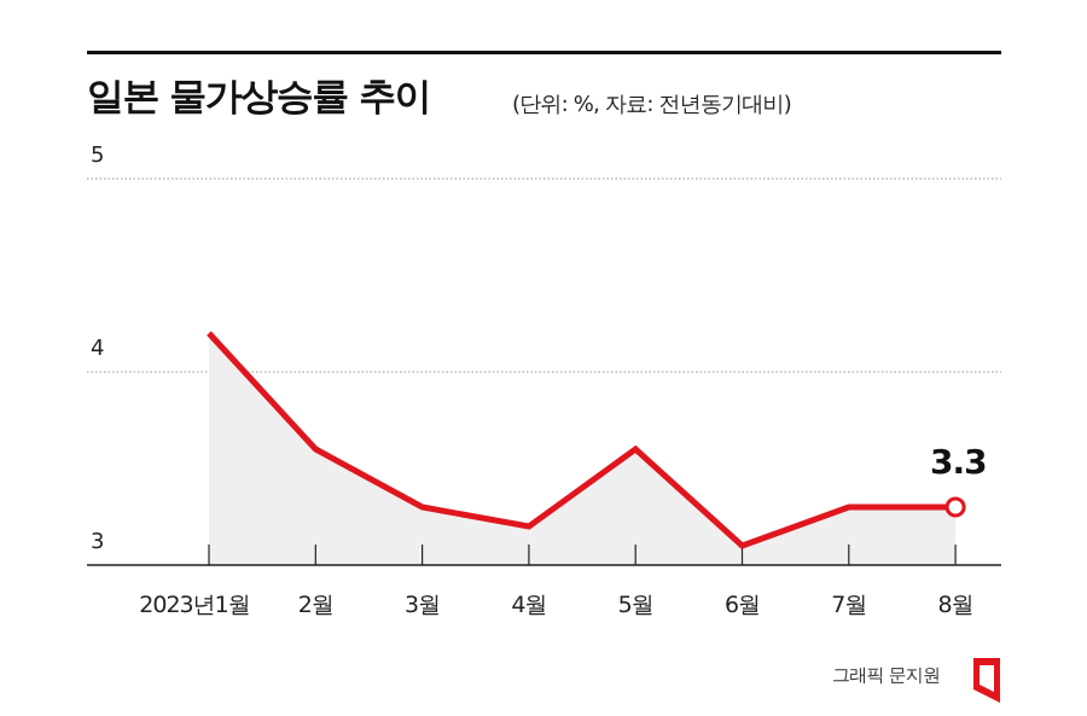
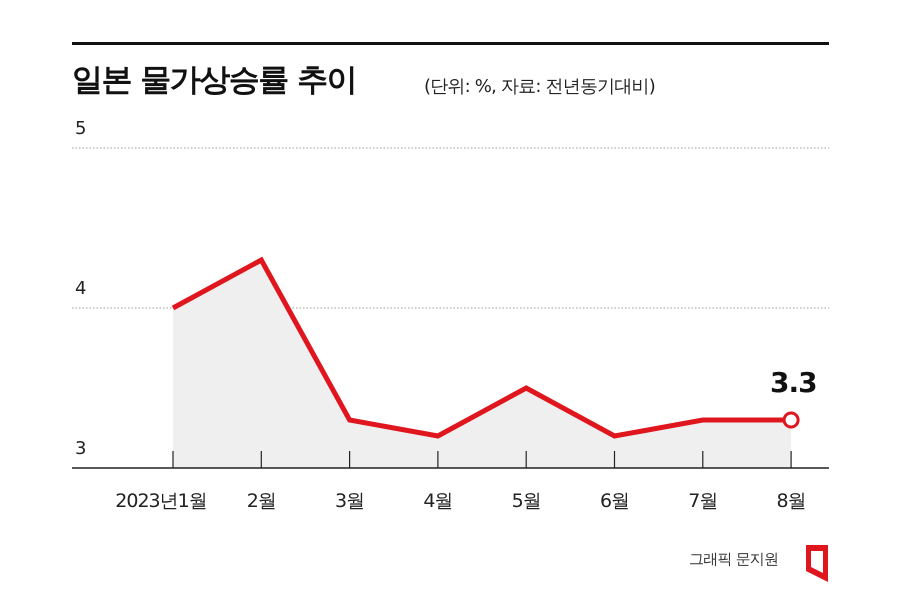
2023년1월: 4.2 -> 4.0
2월: 3.6 -> 4.3
5월: 3.6 -> 3.5
6월: 3.1 -> 3.2
